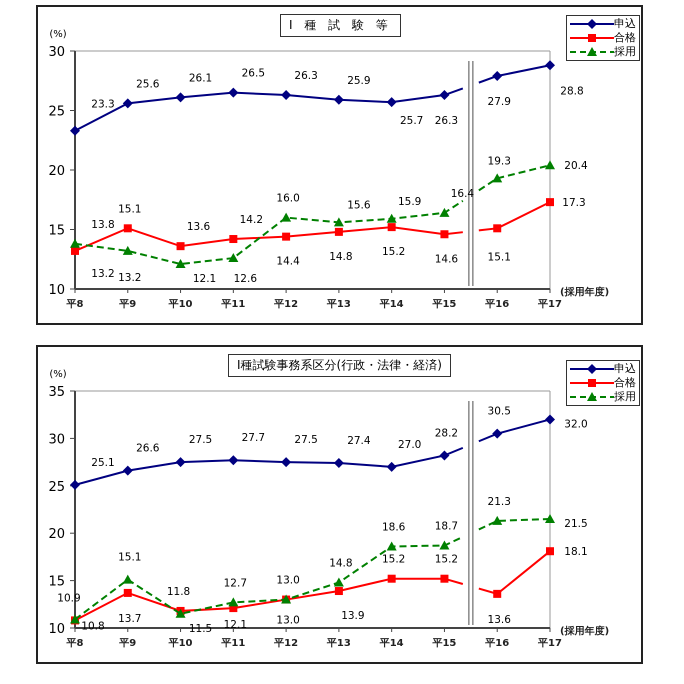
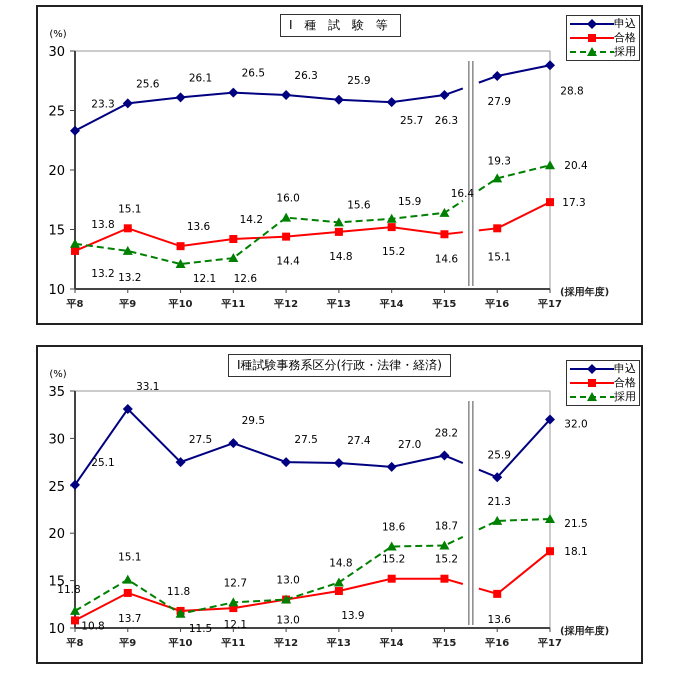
Ⅰ種試験事務系区分(行政・法律・経済)/採用/平8: 10.9 -> 11.8
Ⅰ種試験事務系区分(行政・法律・経済)/申込/平9: 26.6 -> 33.1
Ⅰ種試験事務系区分(行政・法律・経済)/申込/平11: 27.7 -> 29.5
Ⅰ種試験事務系区分(行政・法律・経済)/申込/平16: 30.5 -> 25.9
